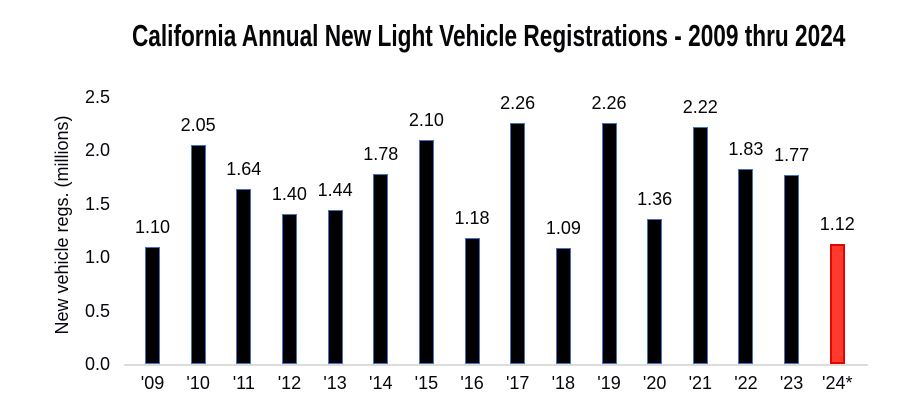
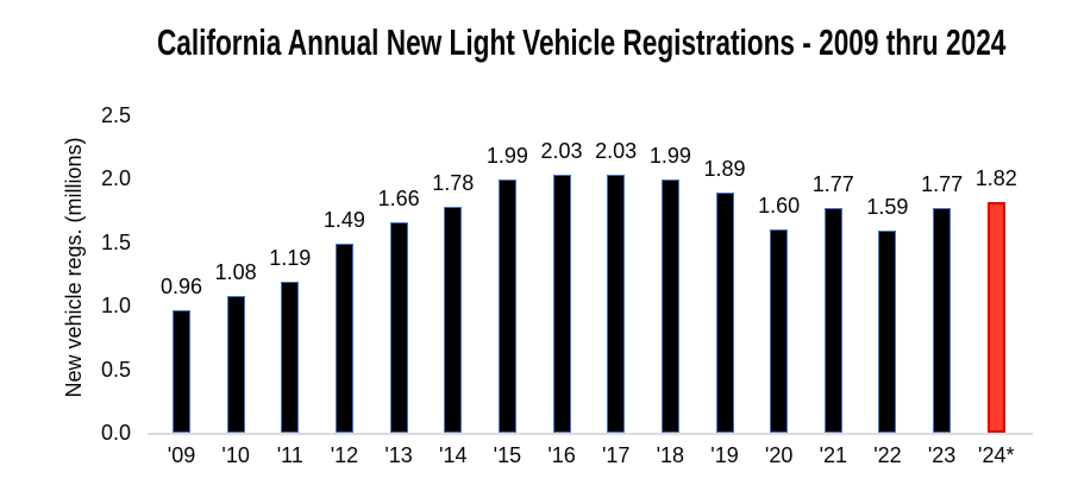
'09: 1.10 -> 0.96
'10: 2.05 -> 1.08
'11: 1.64 -> 1.19
'12: 1.40 -> 1.49
'13: 1.44 -> 1.66
'15: 2.10 -> 1.99
'16: 1.18 -> 2.03
'17: 2.26 -> 2.03
'18: 1.09 -> 1.99
'19: 2.26 -> 1.89
'20: 1.36 -> 1.60
'21: 2.22 -> 1.77
'22: 1.83 -> 1.59
'24*: 1.12 -> 1.82
